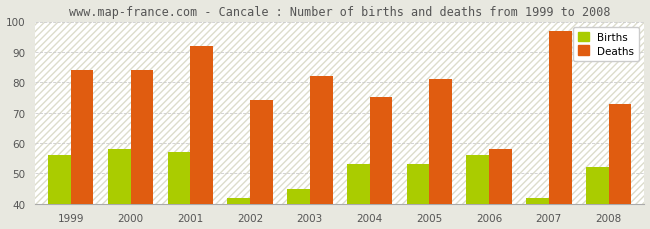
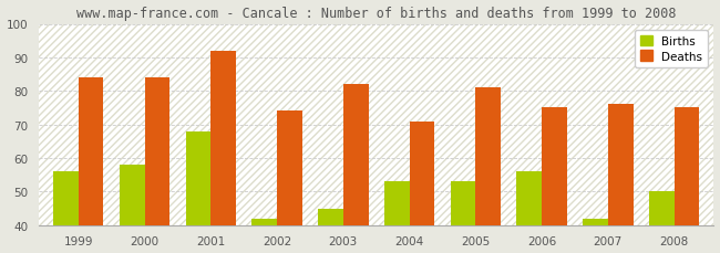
Births/2001: 57 -> 68
Deaths/2004: 75 -> 71
Deaths/2006: 58 -> 75
Deaths/2007: 97 -> 76
Births/2008: 52 -> 50
Deaths/2008: 73 -> 75
